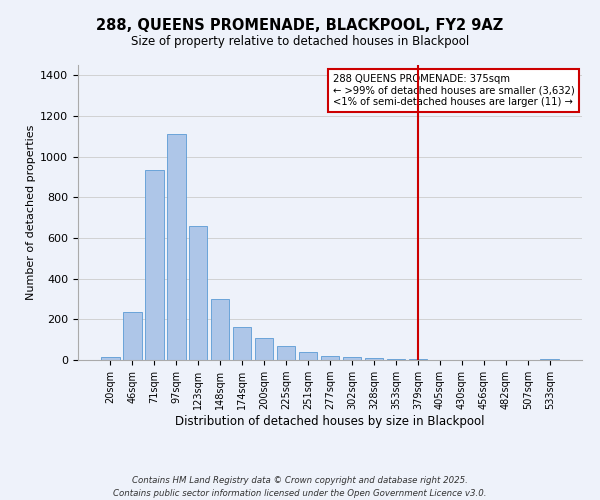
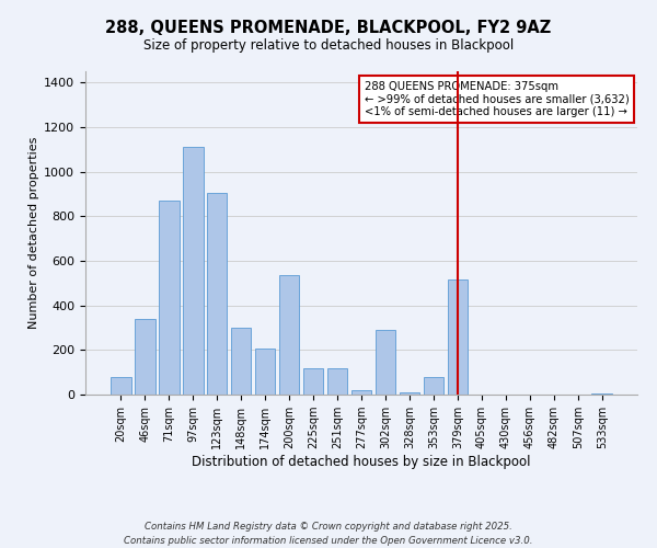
20sqm: 15 -> 80
46sqm: 235 -> 340
71sqm: 935 -> 870
123sqm: 660 -> 905
174sqm: 160 -> 205
200sqm: 110 -> 535
225sqm: 70 -> 120
251sqm: 40 -> 120
302sqm: 15 -> 290
353sqm: 5 -> 80
379sqm: 5 -> 515
